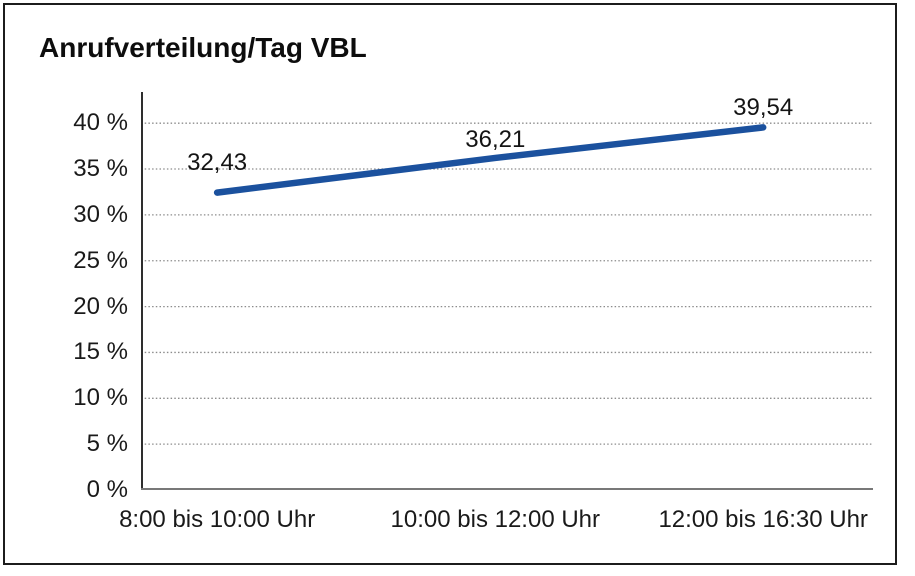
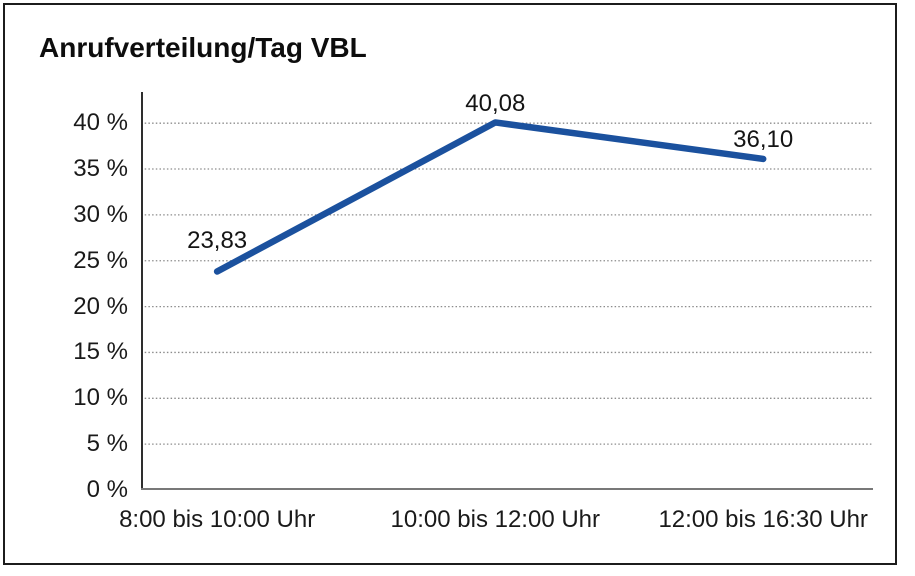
8:00 bis 10:00 Uhr: 32,43 -> 23,83
10:00 bis 12:00 Uhr: 36,21 -> 40,08
12:00 bis 16:30 Uhr: 39,54 -> 36,10
